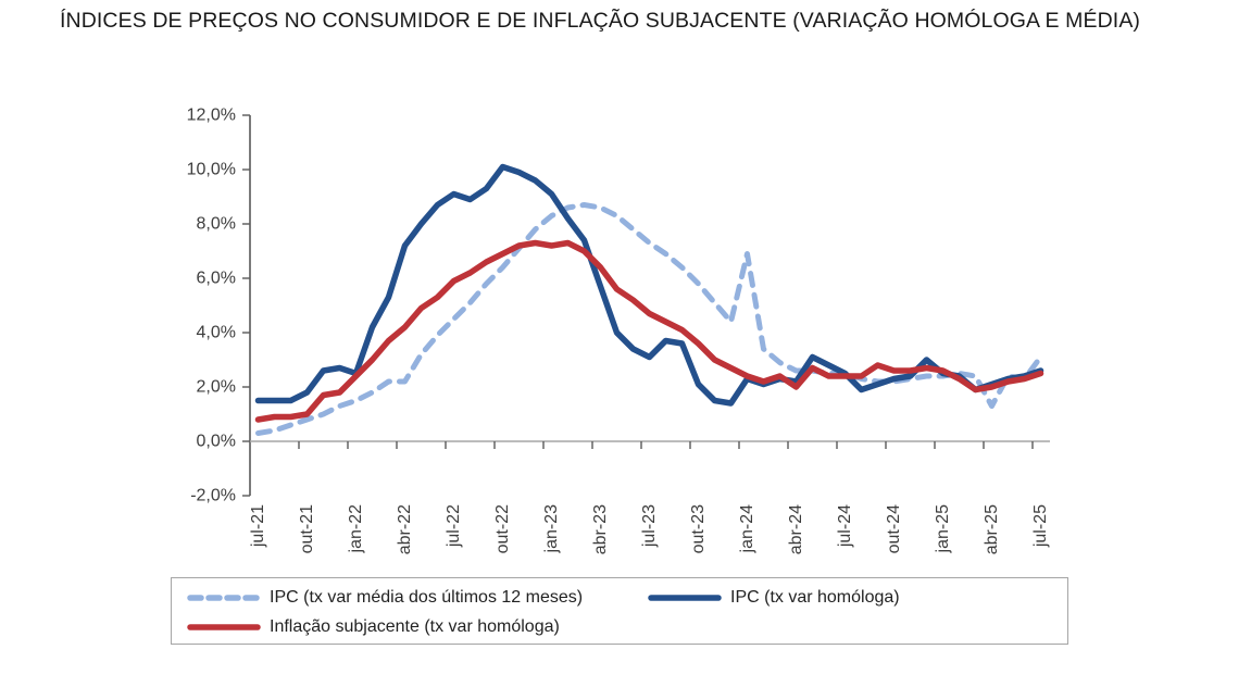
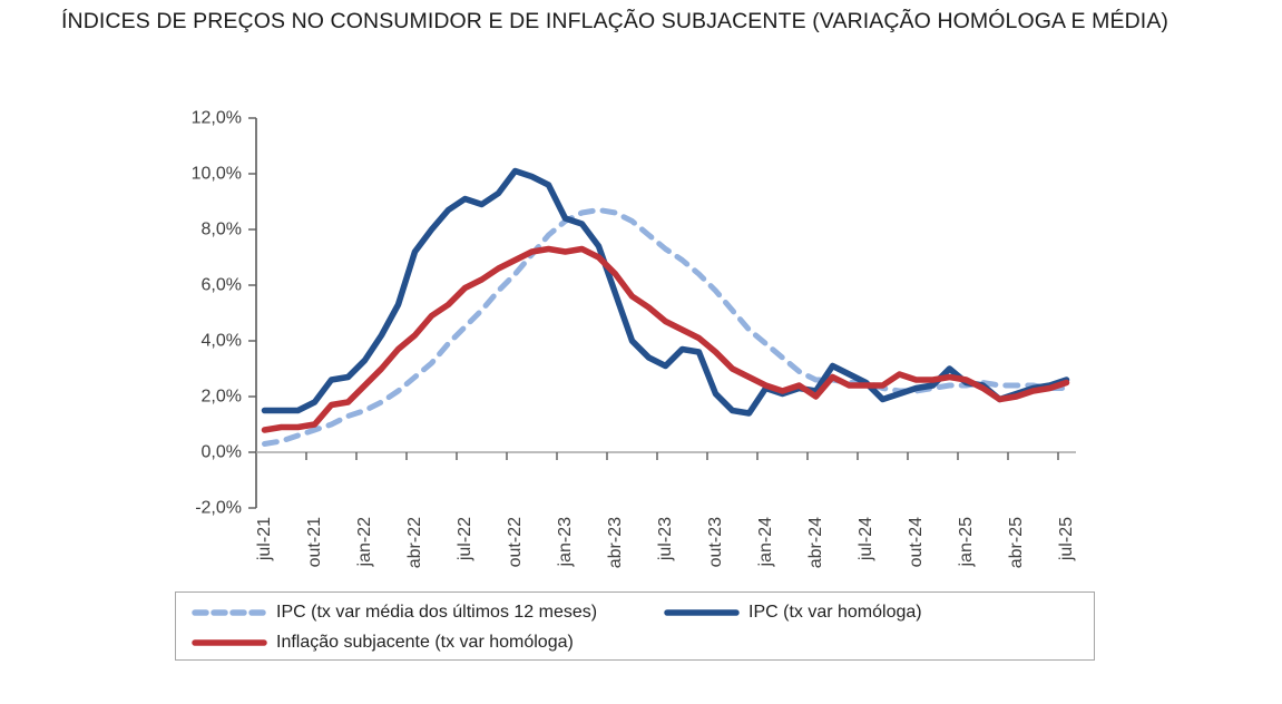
IPC (tx var homóloga)/jan-22: 2,5% -> 3,3%
IPC (tx var média dos últimos 12 meses)/abr-22: 2,2% -> 2,7%
IPC (tx var homóloga)/jan-23: 9,1% -> 8,4%
IPC (tx var média dos últimos 12 meses)/jan-24: 6,9% -> 3,9%
IPC (tx var média dos últimos 12 meses)/abr-25: 1,3% -> 2,4%
IPC (tx var média dos últimos 12 meses)/jul-25: 3,1% -> 2,3%
